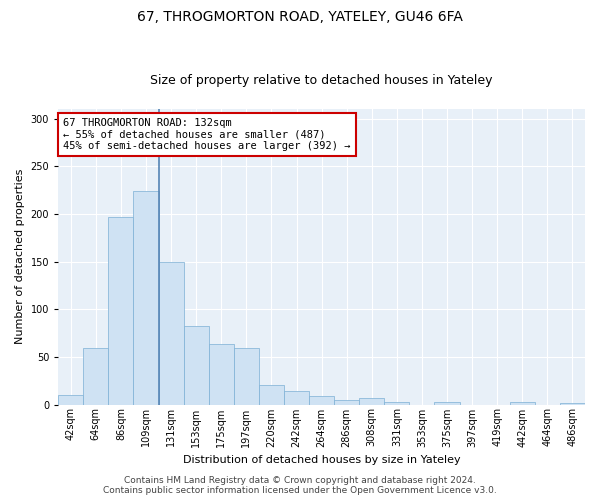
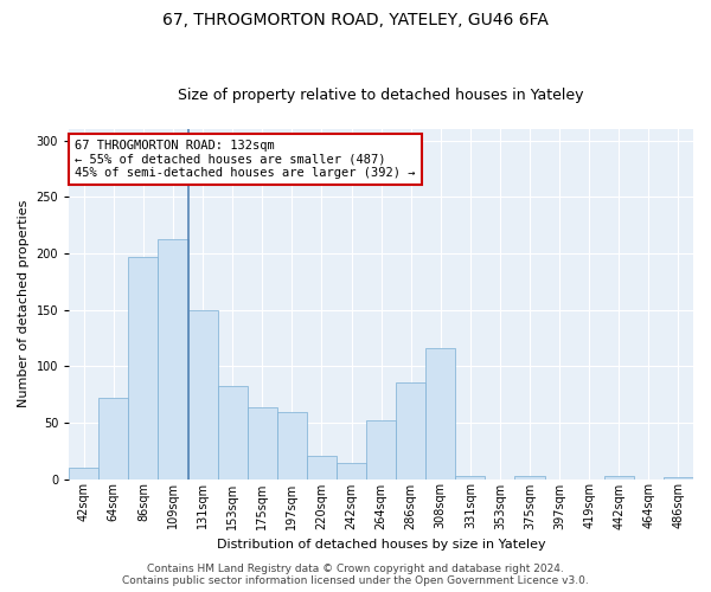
64sqm: 59 -> 72
109sqm: 224 -> 212
264sqm: 9 -> 52
286sqm: 5 -> 86
308sqm: 7 -> 116
